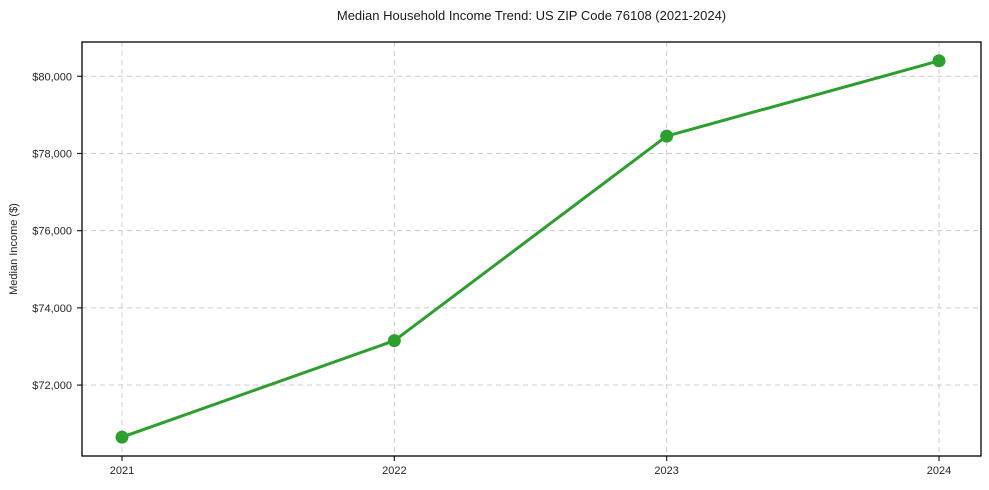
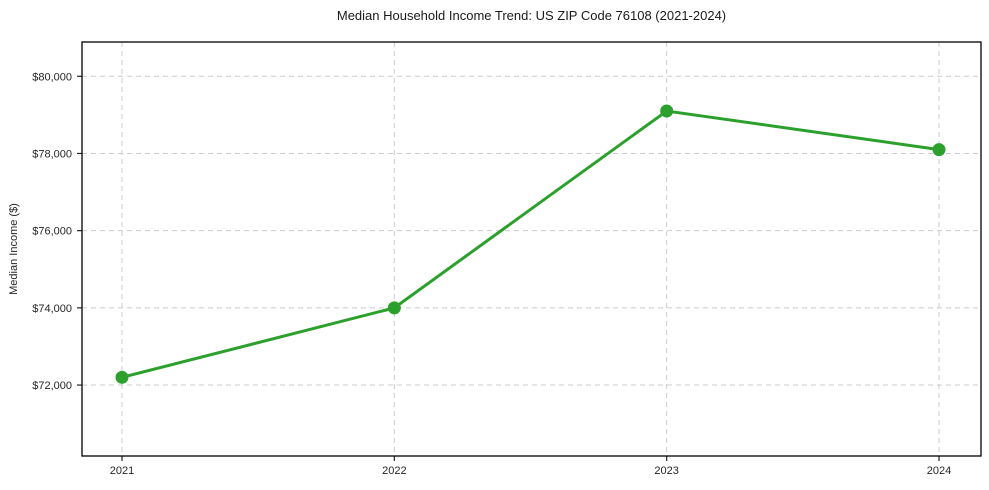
2021: $70600 -> $72200
2022: $73200 -> $74000
2023: $78400 -> $79100
2024: $80400 -> $78100
